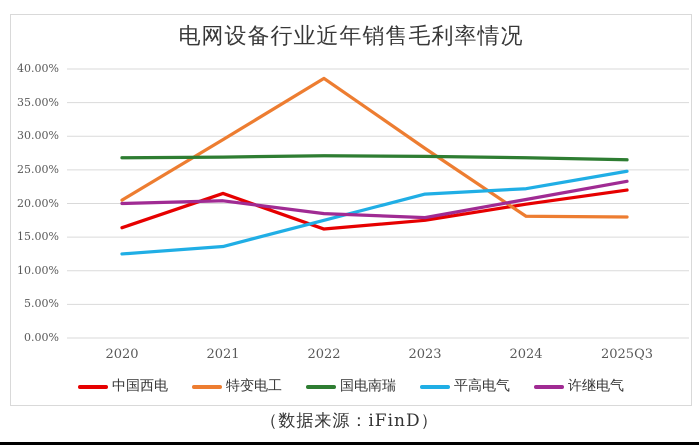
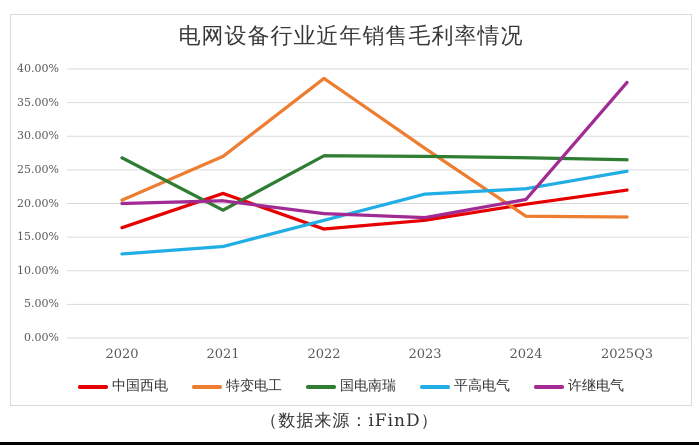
特变电工/2021: 30% -> 27%
国电南瑞/2021: 27% -> 19%
许继电气/2025Q3: 23% -> 38%
